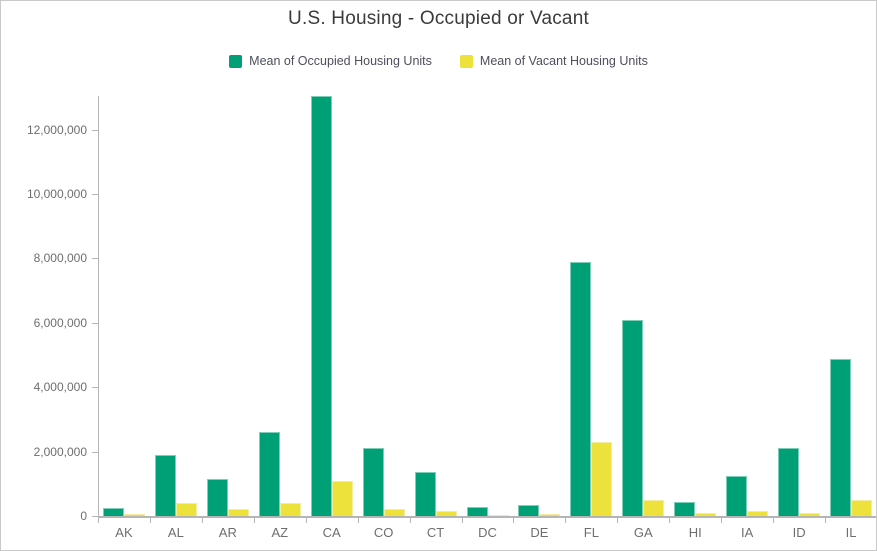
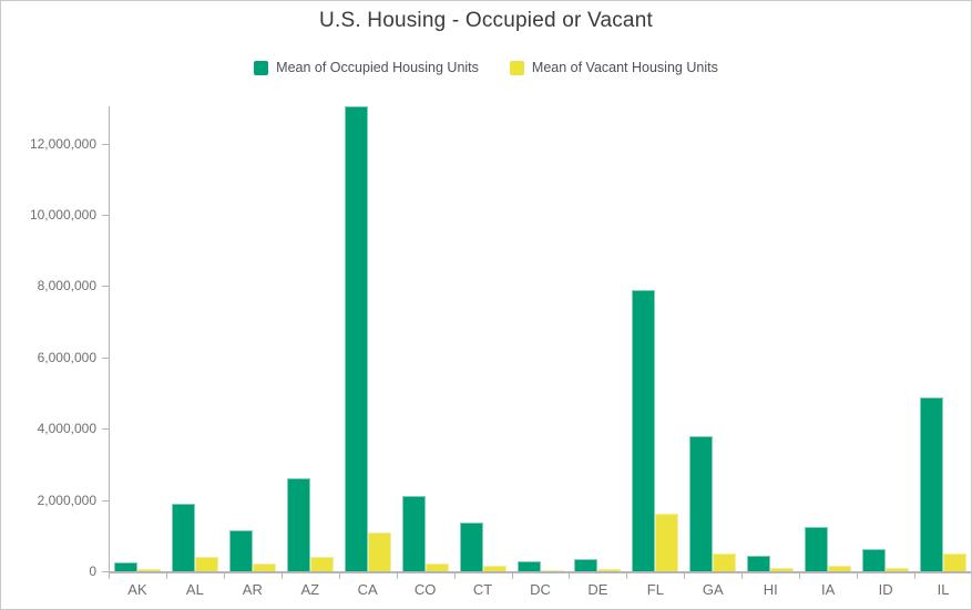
Mean of Vacant Housing Units/FL: 2300000 -> 1600000
Mean of Occupied Housing Units/GA: 6100000 -> 3800000
Mean of Occupied Housing Units/ID: 2100000 -> 600000
